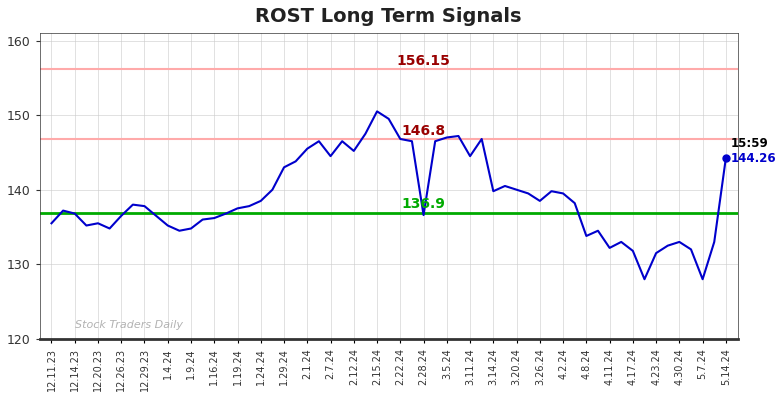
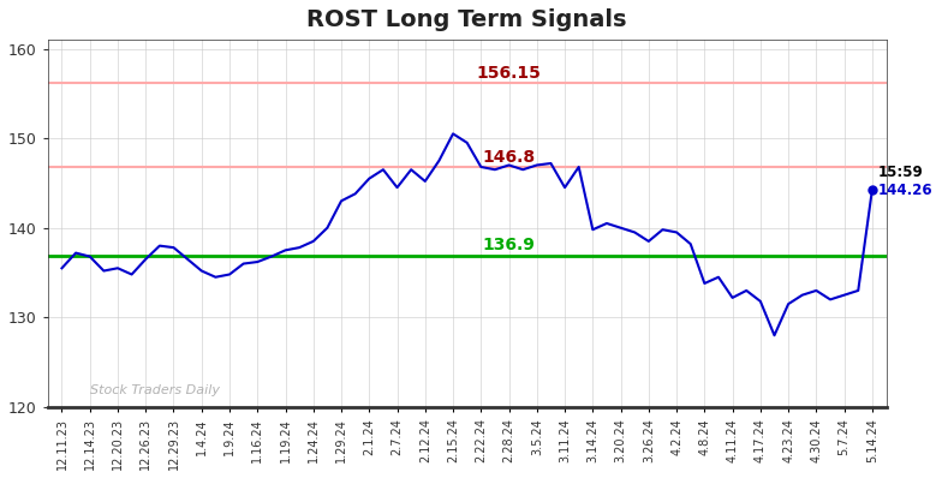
2.28.24: 136.6 -> 147.0
5.7.24: 128.0 -> 132.5
